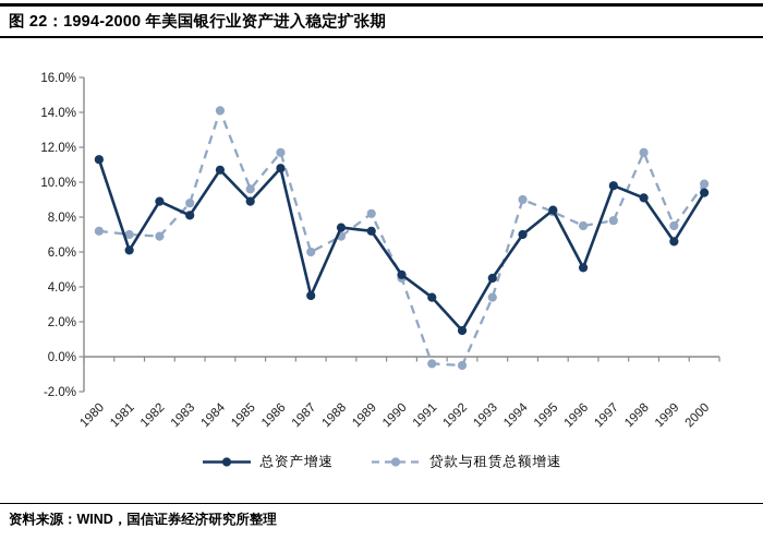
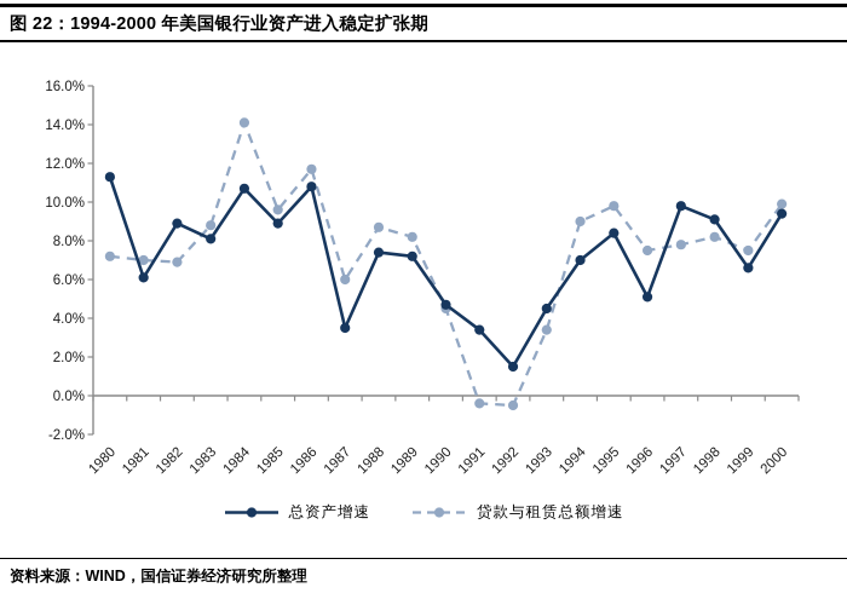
贷款与租赁总额增速/1988: 6.9% -> 8.7%
贷款与租赁总额增速/1995: 8.3% -> 9.8%
贷款与租赁总额增速/1998: 11.7% -> 8.2%
